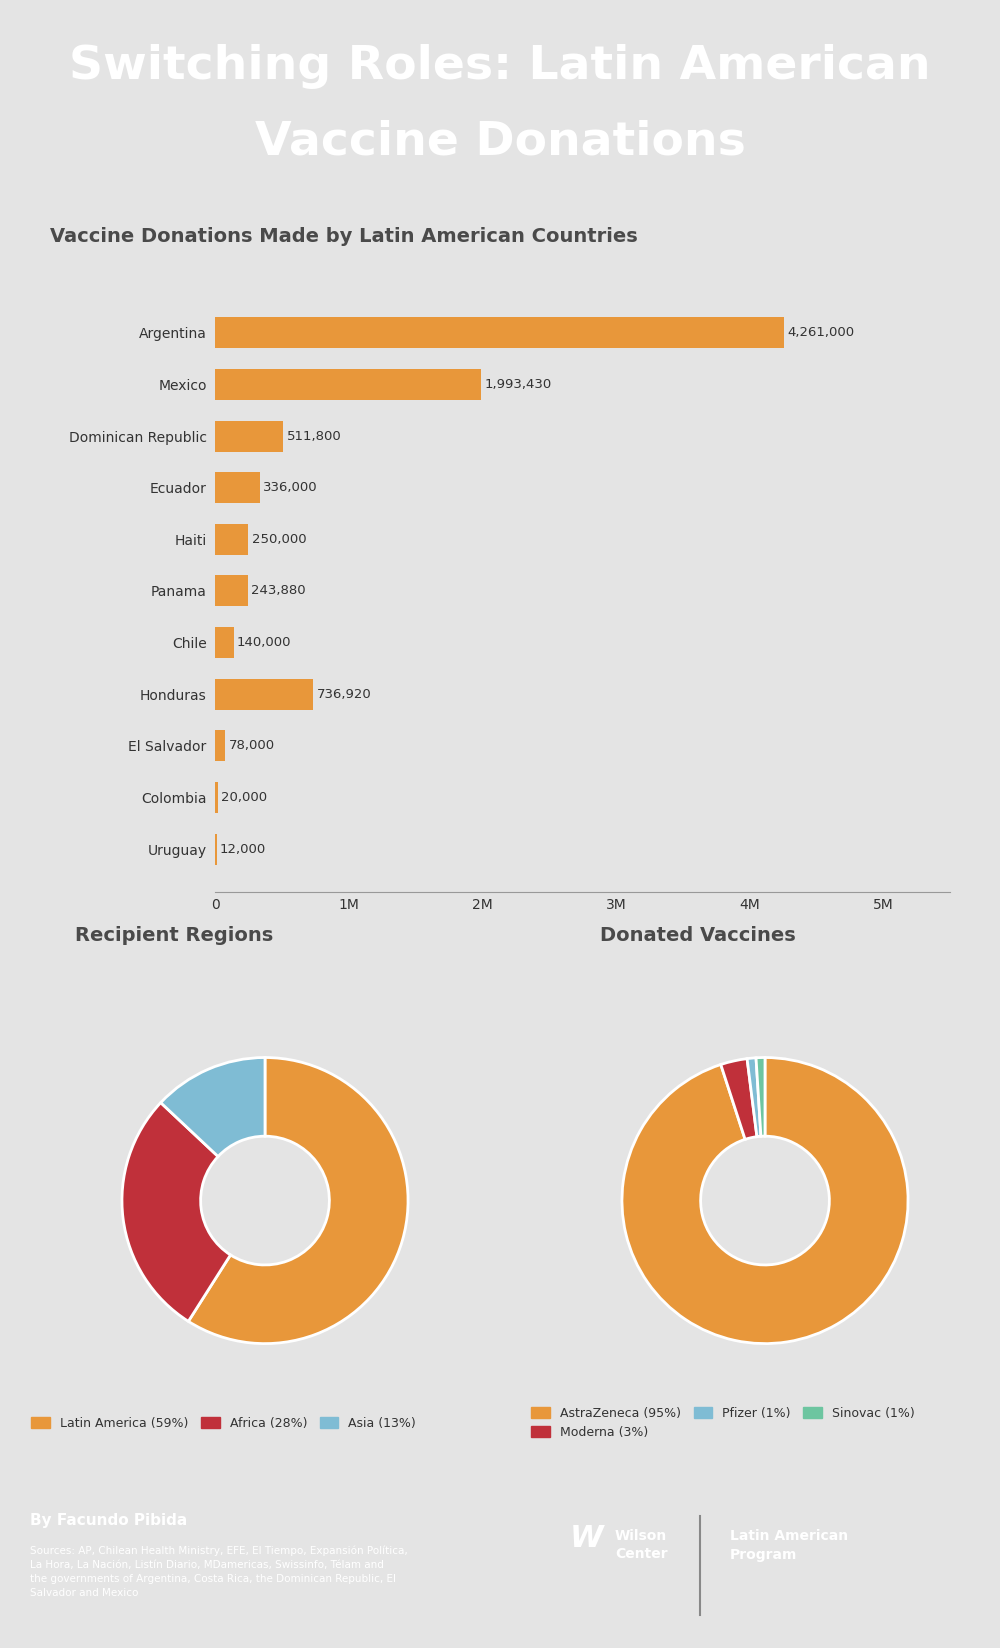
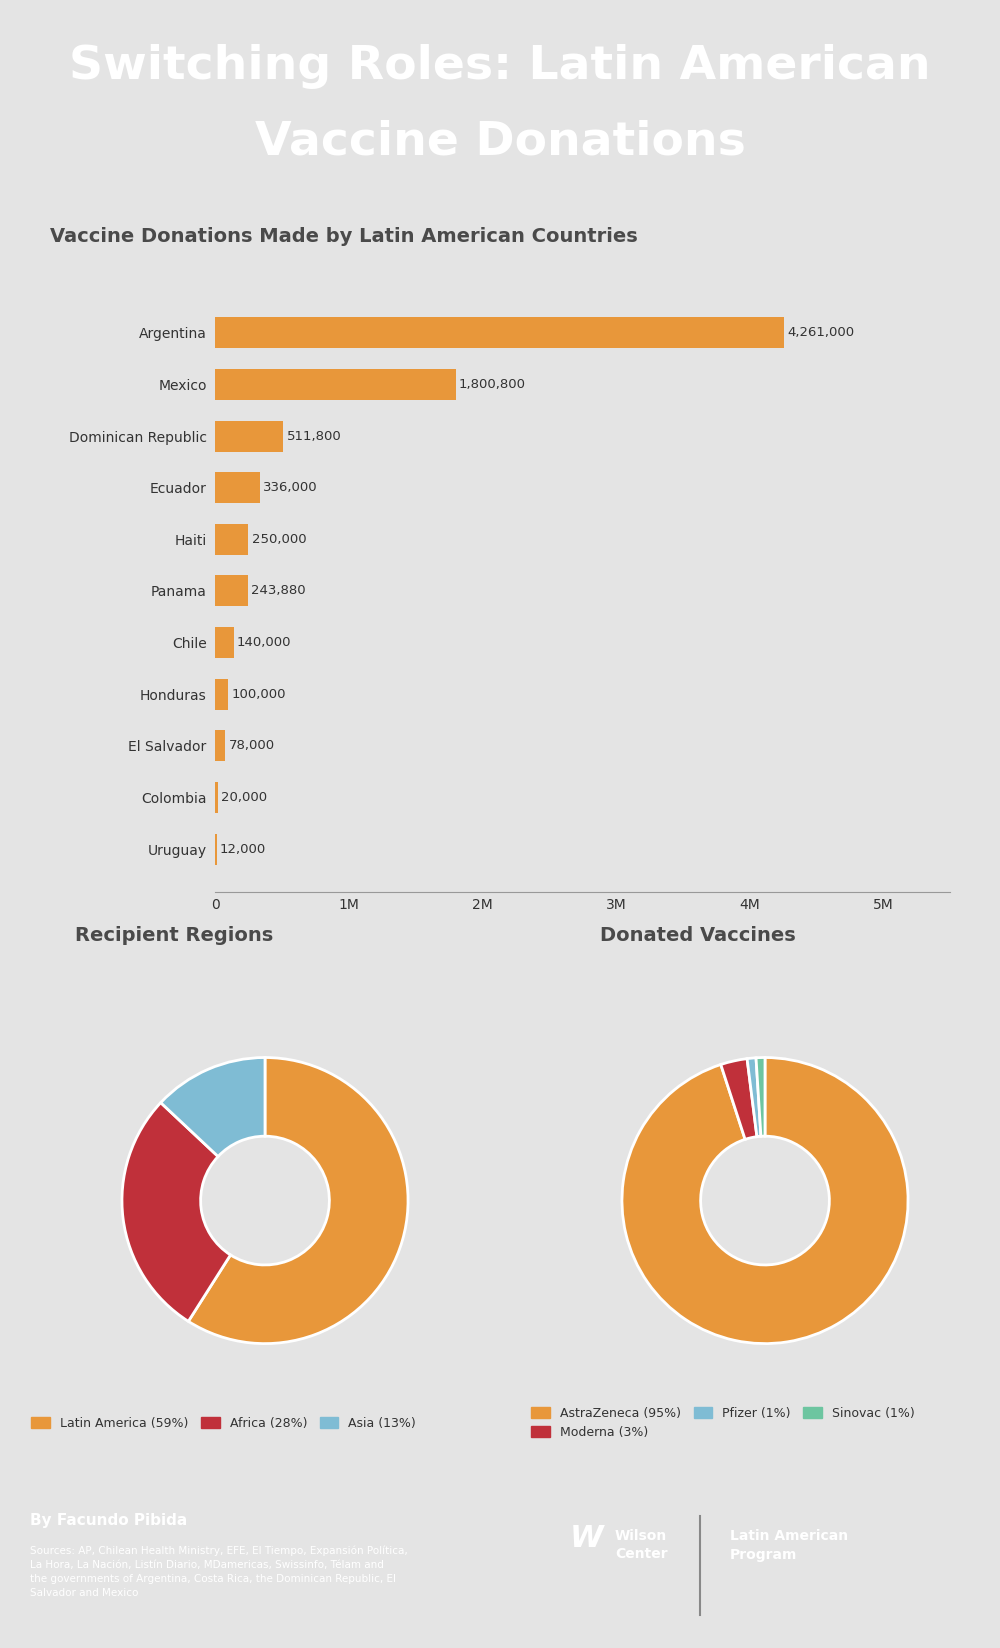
Mexico: 1,993,430 -> 1,800,800
Honduras: 736,920 -> 100,000
